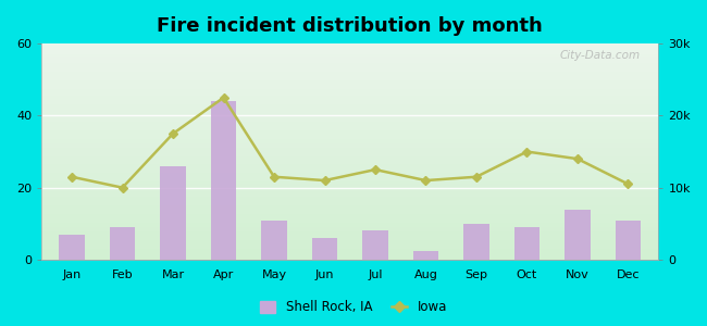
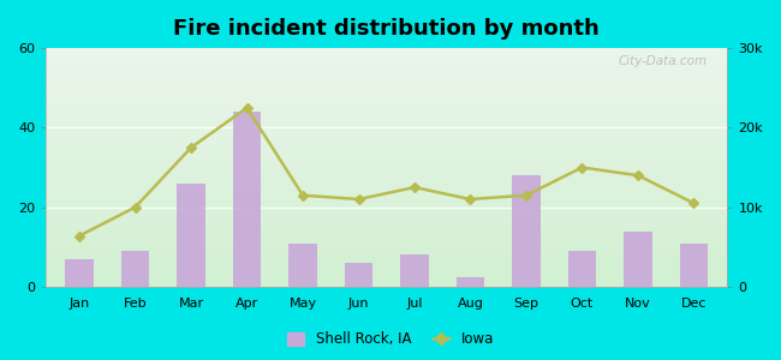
Iowa/Jan: 11.5k -> 6.4k
Shell Rock, IA/Sep: 10.0 -> 28.0
